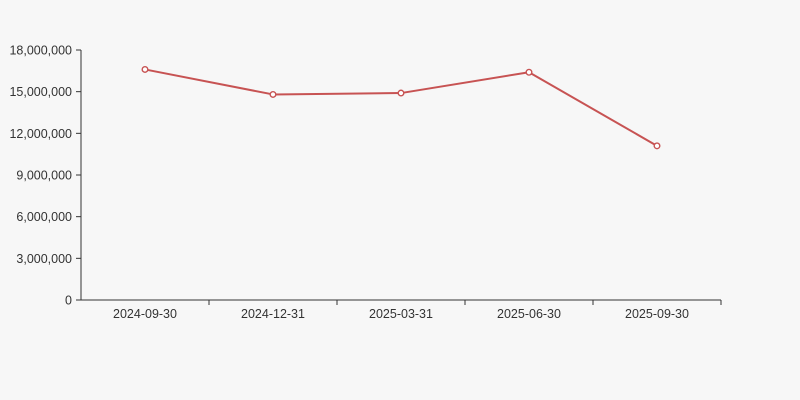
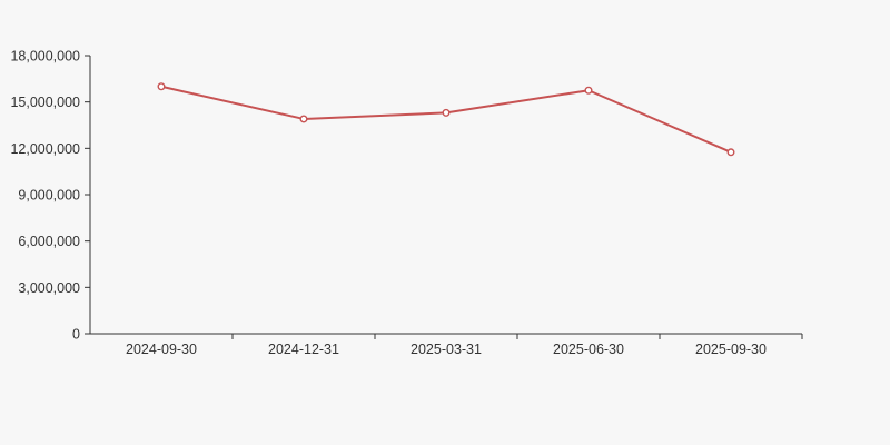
2024-09-30: 16600000 -> 16000000
2024-12-31: 14800000 -> 13900000
2025-03-31: 14900000 -> 14300000
2025-06-30: 16400000 -> 15800000
2025-09-30: 11100000 -> 11800000
